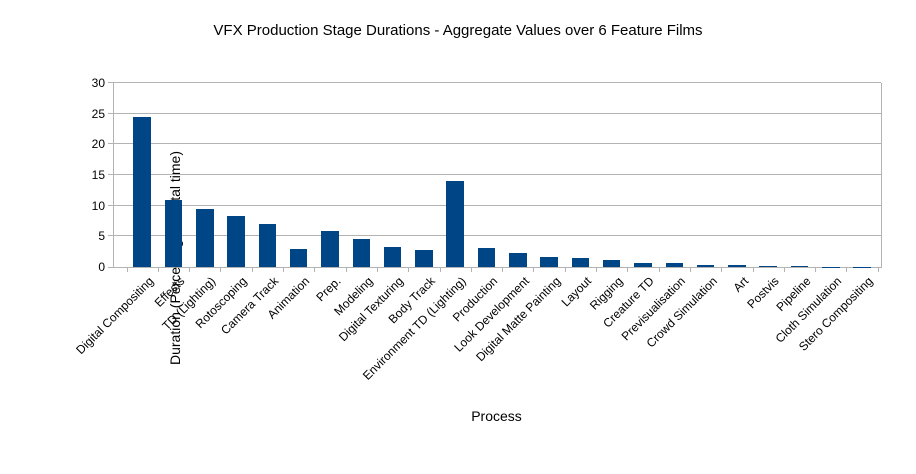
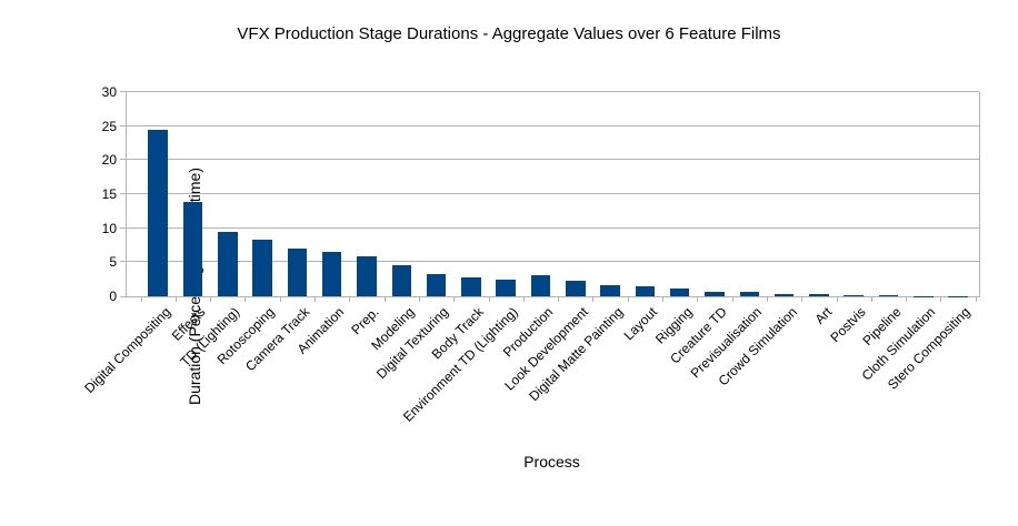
Effects: 11 -> 14
Animation: 3 -> 7
Environment TD (Lighting): 14 -> 2
